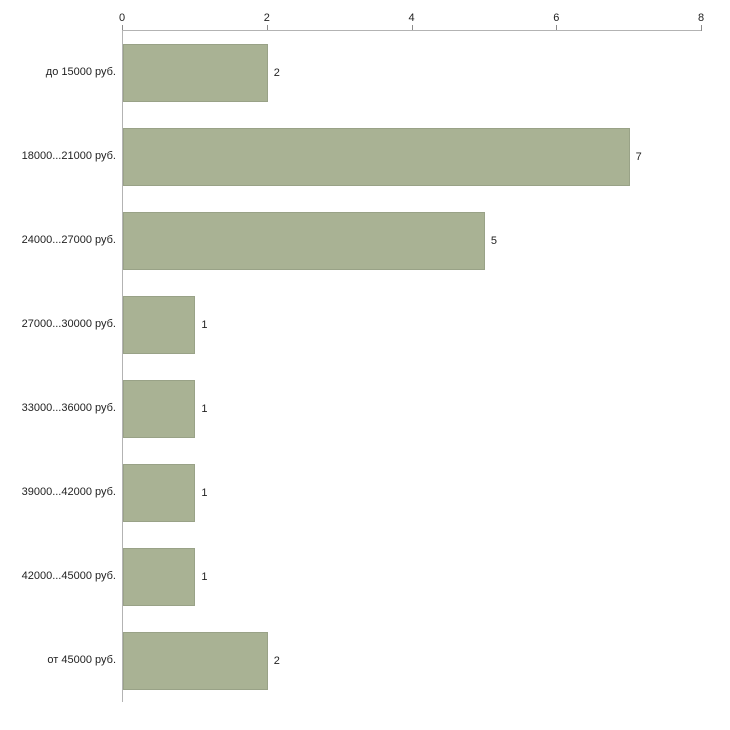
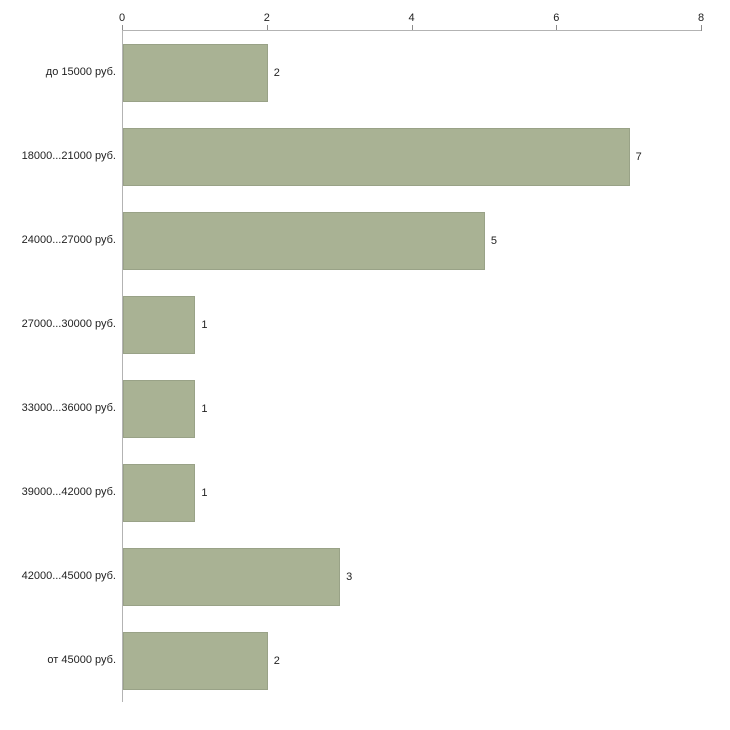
42000...45000 руб.: 1 -> 3
